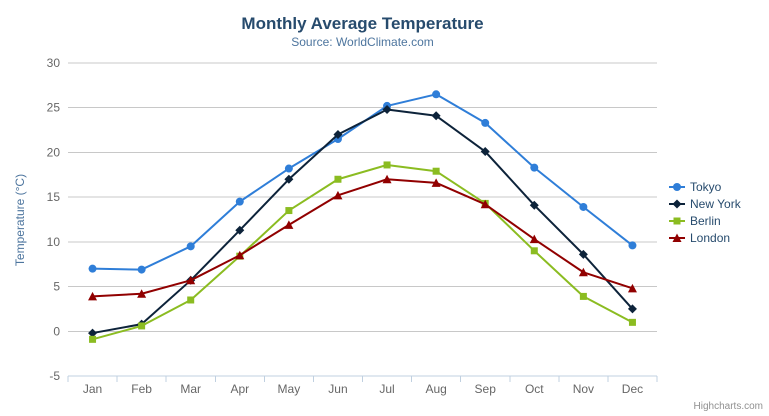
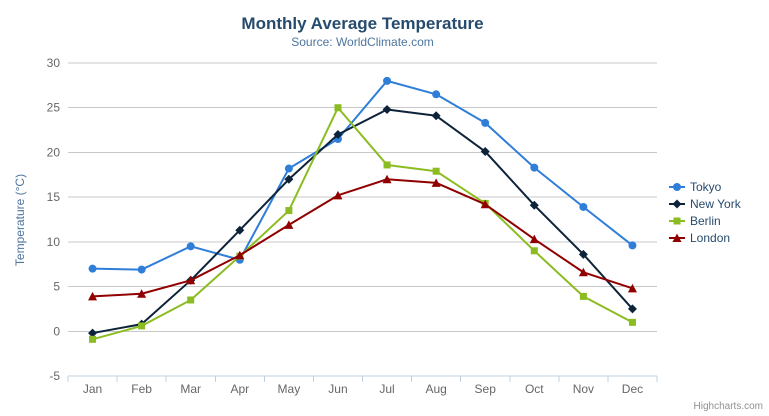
Tokyo/Apr: 14 -> 8
Berlin/Jun: 17 -> 25
Tokyo/Jul: 25 -> 28
